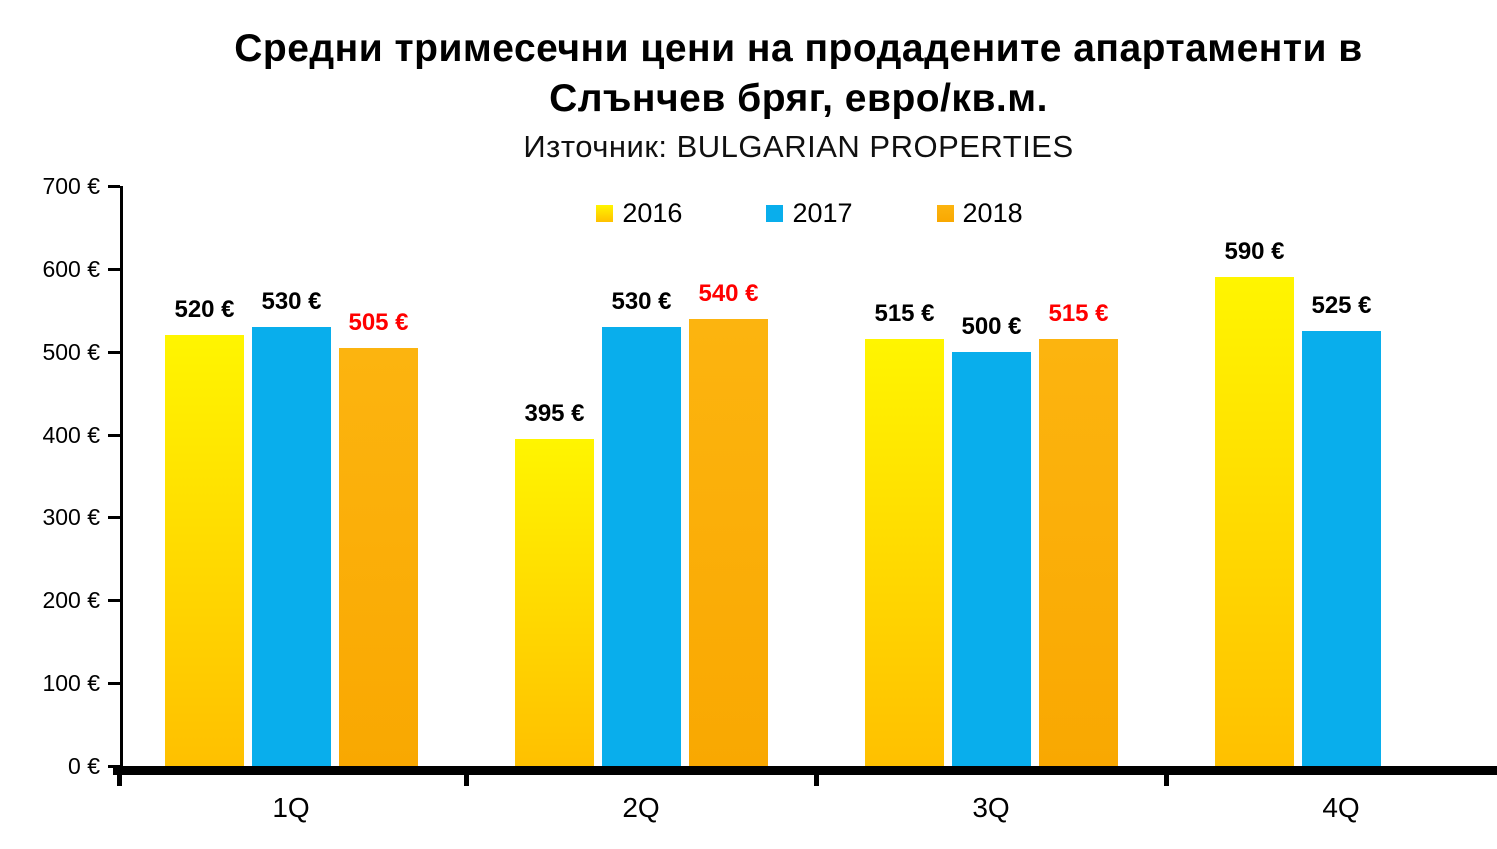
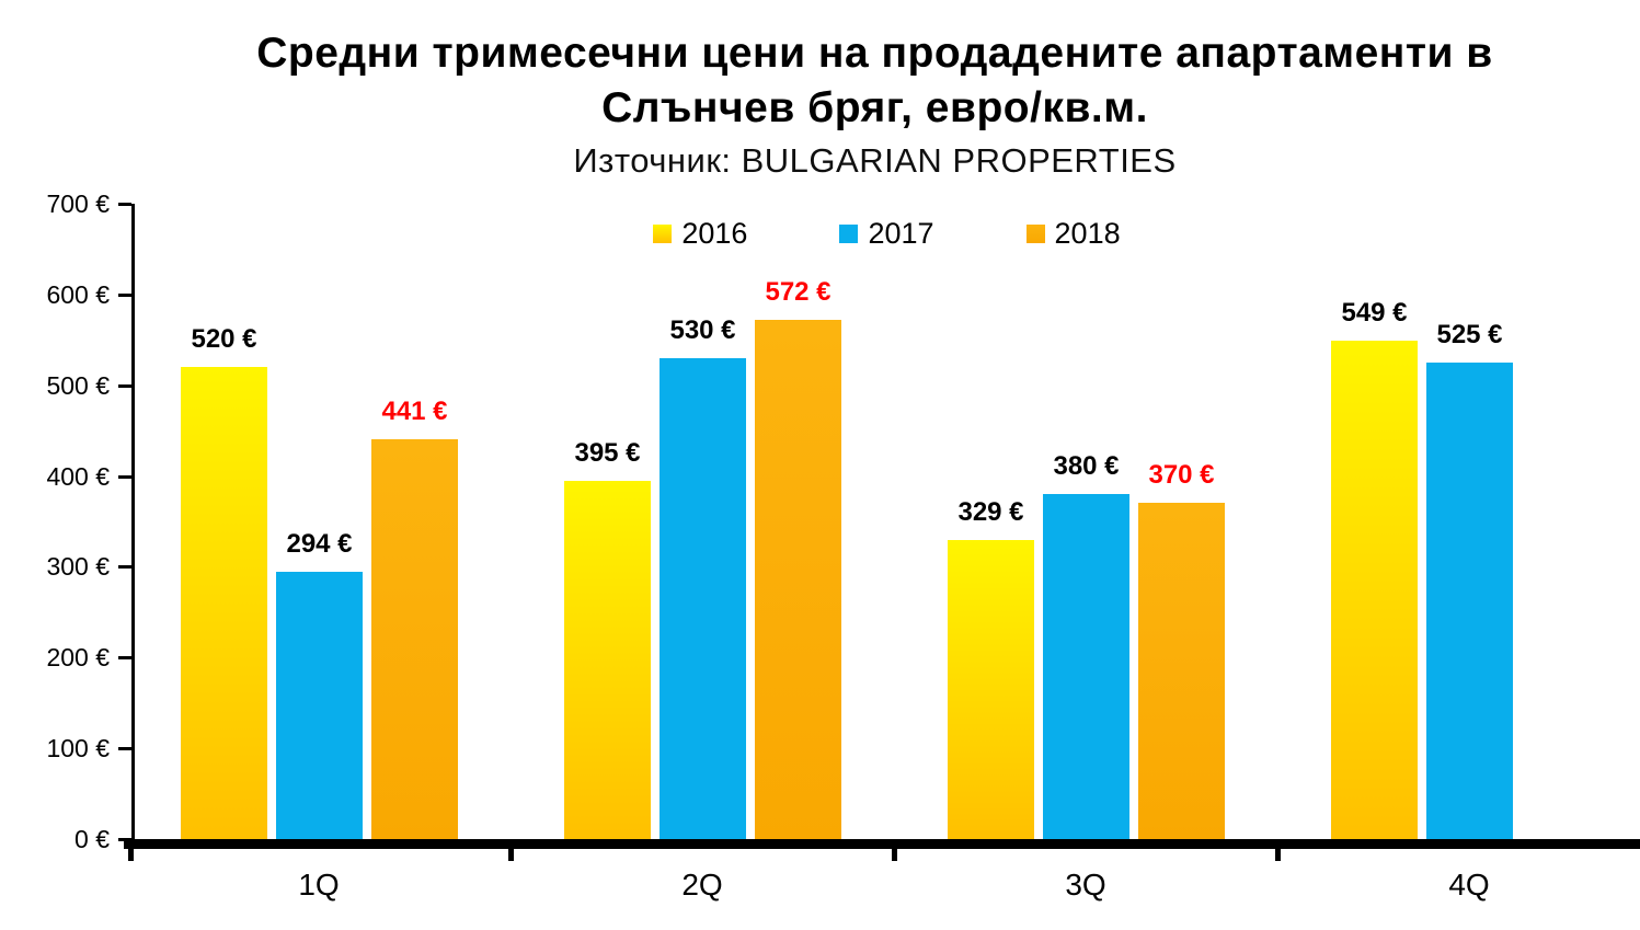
2017/1Q: 530 -> 294
2018/1Q: 505 -> 441
2018/2Q: 540 -> 572
2016/3Q: 515 -> 329
2017/3Q: 500 -> 380
2018/3Q: 515 -> 370
2016/4Q: 590 -> 549
